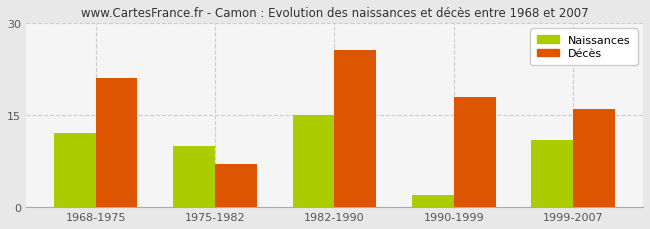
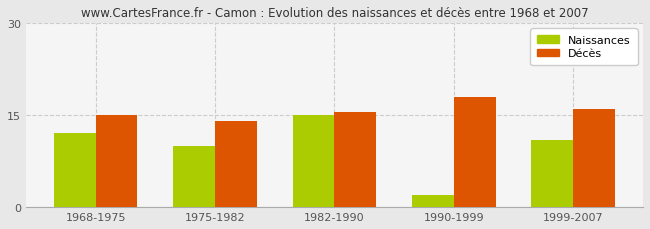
Décès/1968-1975: 21.0 -> 15.0
Décès/1975-1982: 7.0 -> 14.0
Décès/1982-1990: 25.6 -> 15.5
